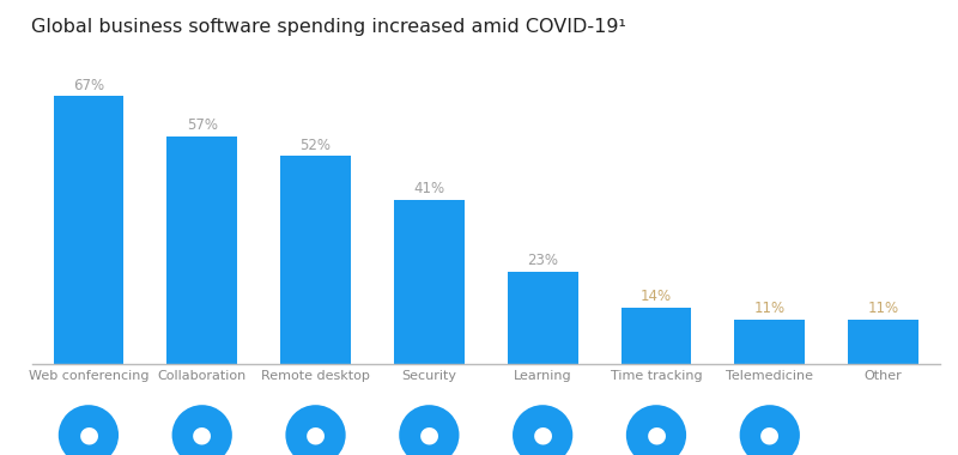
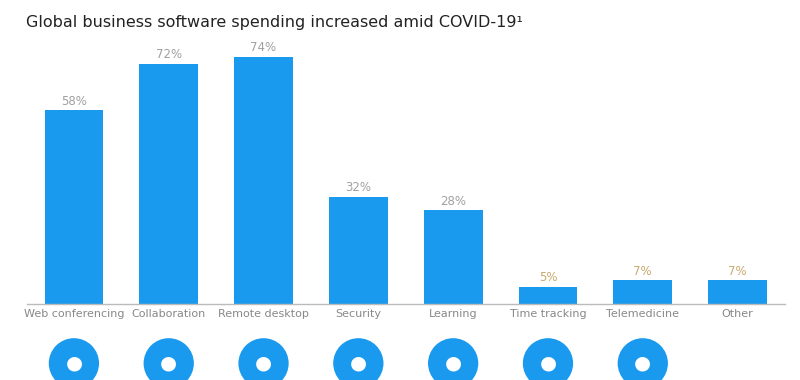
Web conferencing: 67% -> 58%
Collaboration: 57% -> 72%
Remote desktop: 52% -> 74%
Security: 41% -> 32%
Learning: 23% -> 28%
Time tracking: 14% -> 5%
Telemedicine: 11% -> 7%
Other: 11% -> 7%
